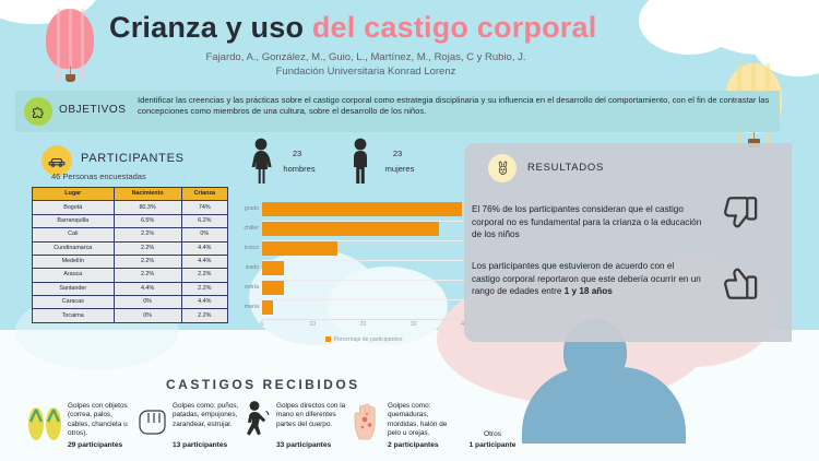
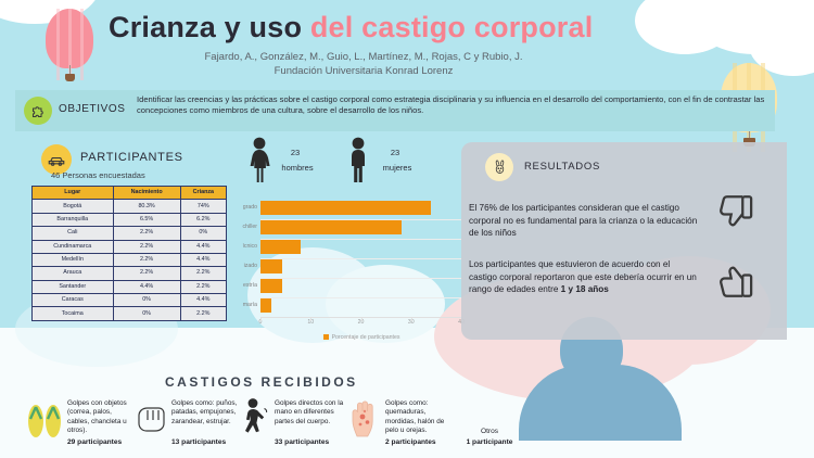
grado: 40 -> 34
chiller: 35 -> 28
ícnico: 15 -> 8
